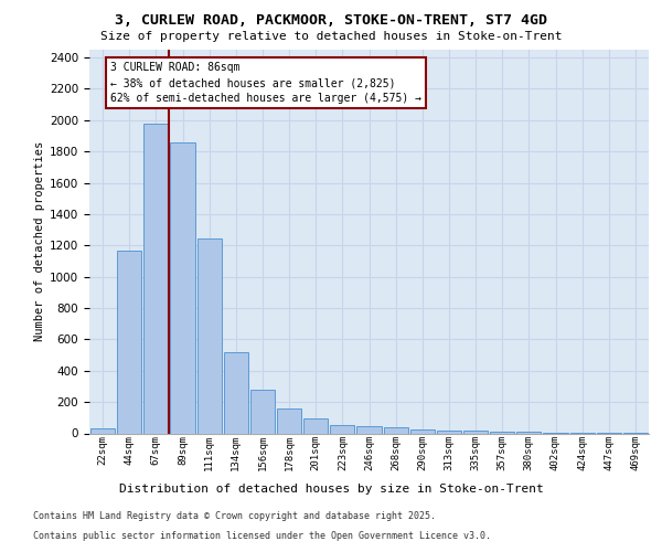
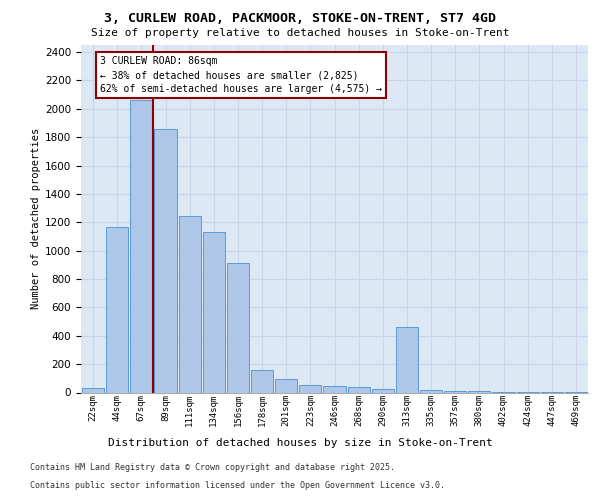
67sqm: 1980 -> 2060
134sqm: 520 -> 1130
156sqm: 280 -> 910
313sqm: 20 -> 460
